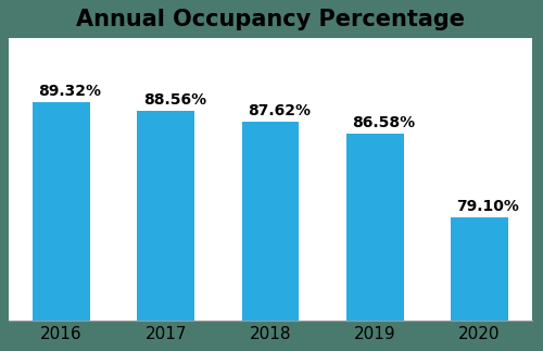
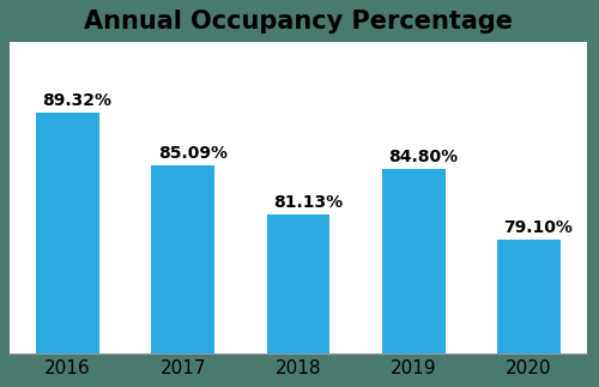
2017: 88.56% -> 85.09%
2018: 87.62% -> 81.13%
2019: 86.58% -> 84.80%
